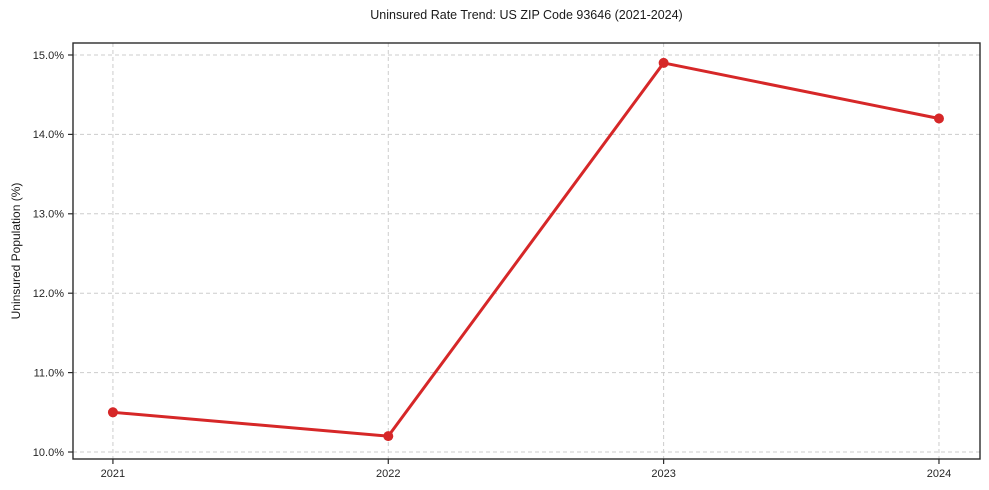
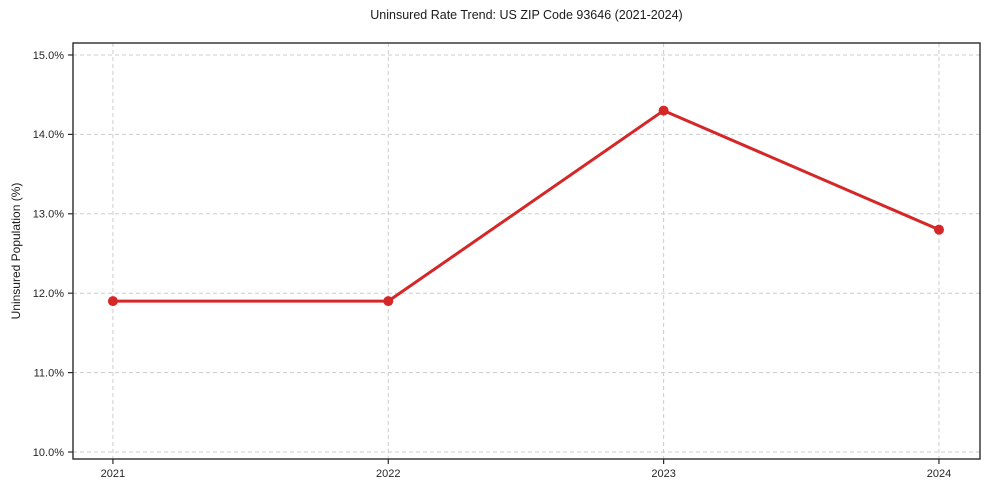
2021: 10.5% -> 11.9%
2022: 10.2% -> 11.9%
2023: 14.9% -> 14.3%
2024: 14.2% -> 12.8%
